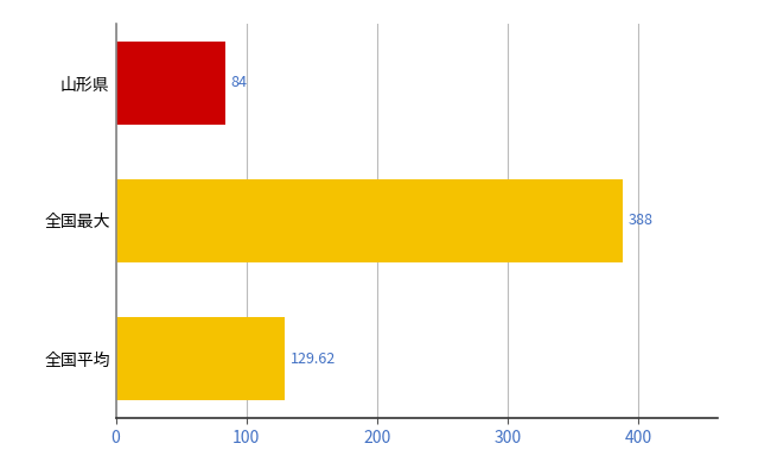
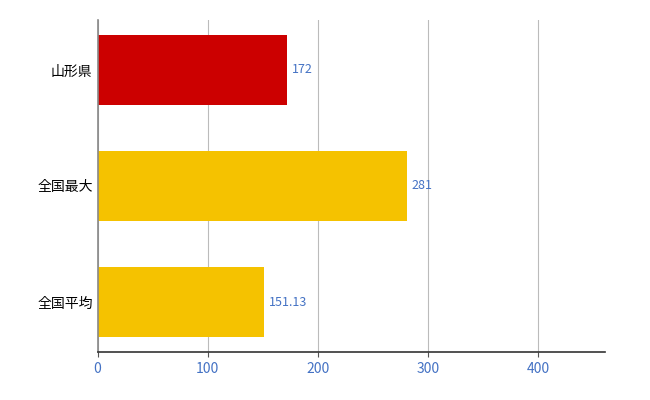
山形県: 84 -> 172
全国最大: 388 -> 281
全国平均: 129.62 -> 151.13
